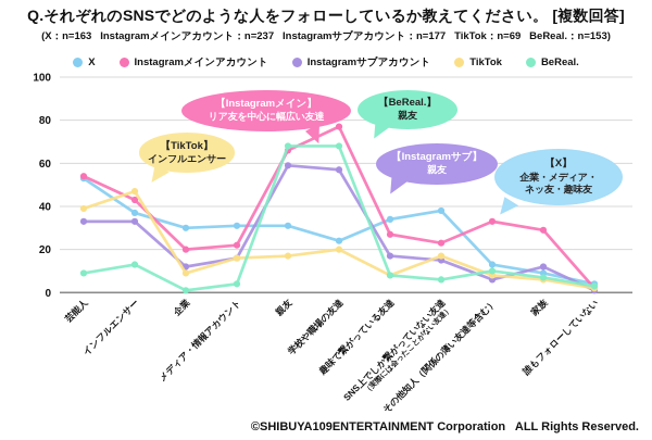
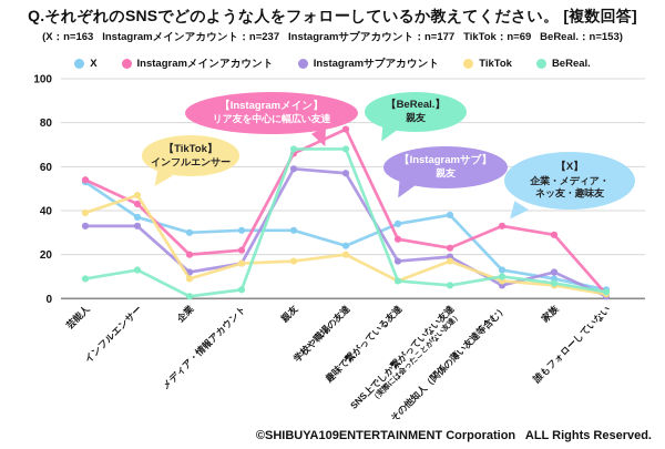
Instagramサブアカウント/SNS上でしか繋がっていない友達 （実際には会ったことがない友達）: 15 -> 19
